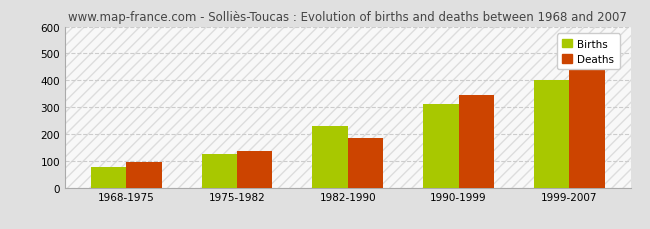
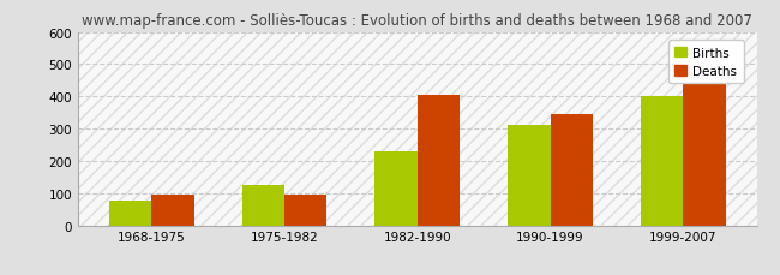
Deaths/1975-1982: 136 -> 95
Deaths/1982-1990: 184 -> 405
